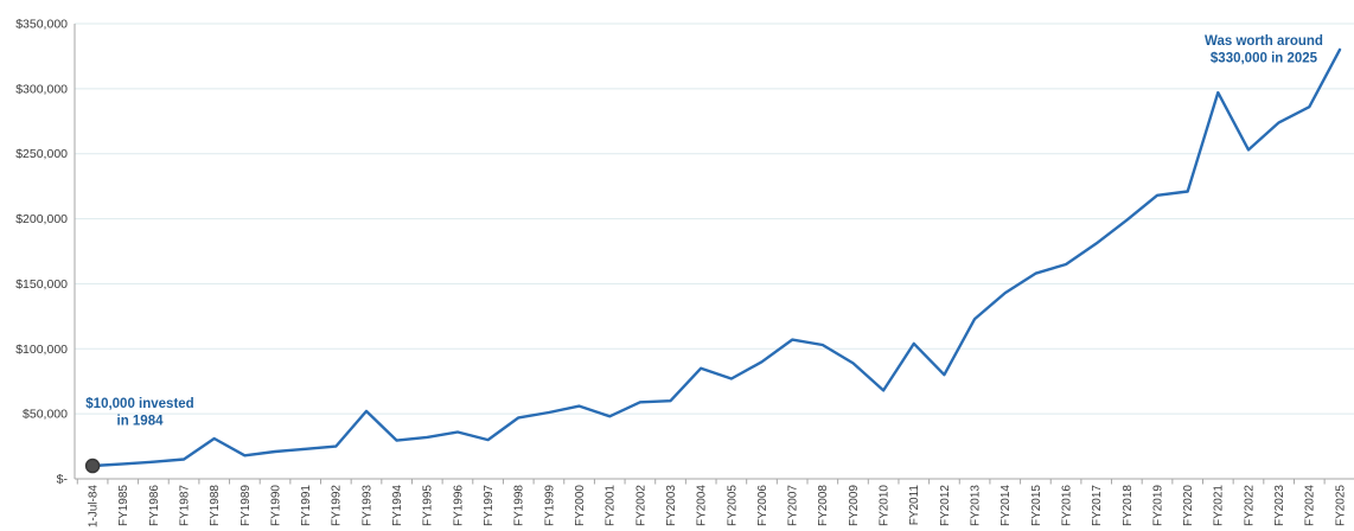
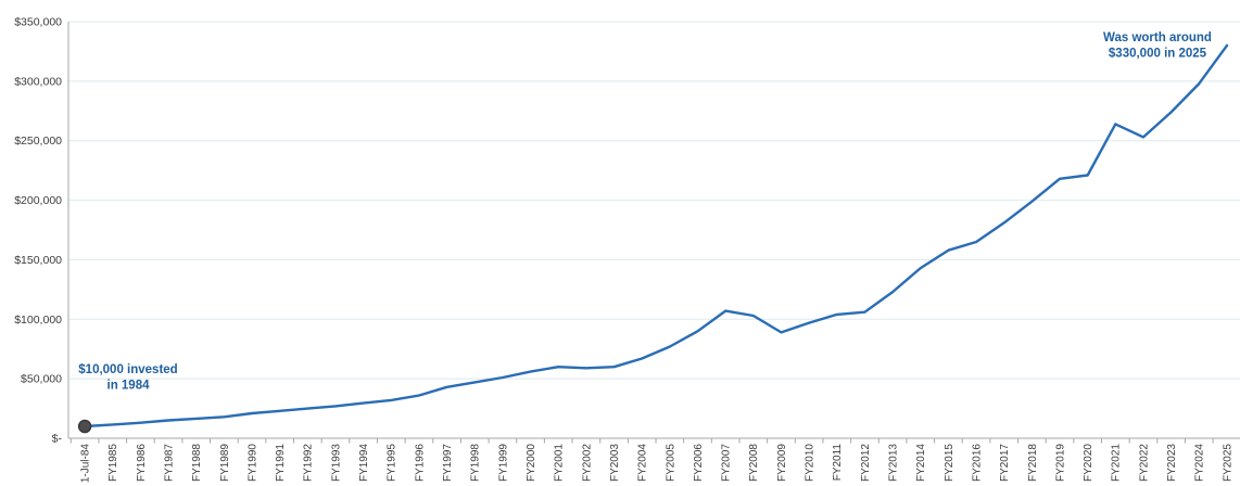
FY1988: $31000 -> $16000
FY1993: $52000 -> $27000
FY1997: $30000 -> $43000
FY2001: $48000 -> $60000
FY2004: $85000 -> $67000
FY2010: $68000 -> $97000
FY2012: $80000 -> $106000
FY2021: $297000 -> $264000
FY2024: $286000 -> $298000
